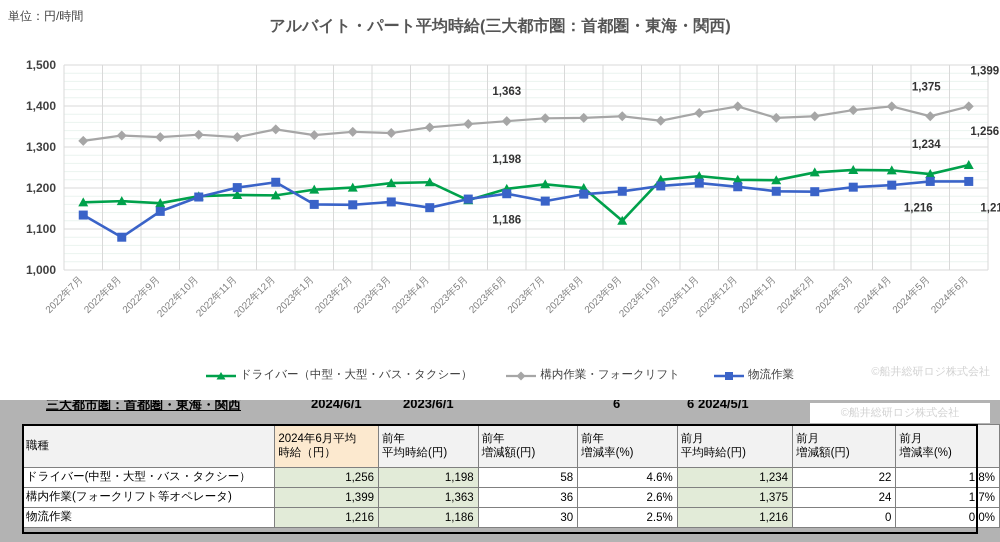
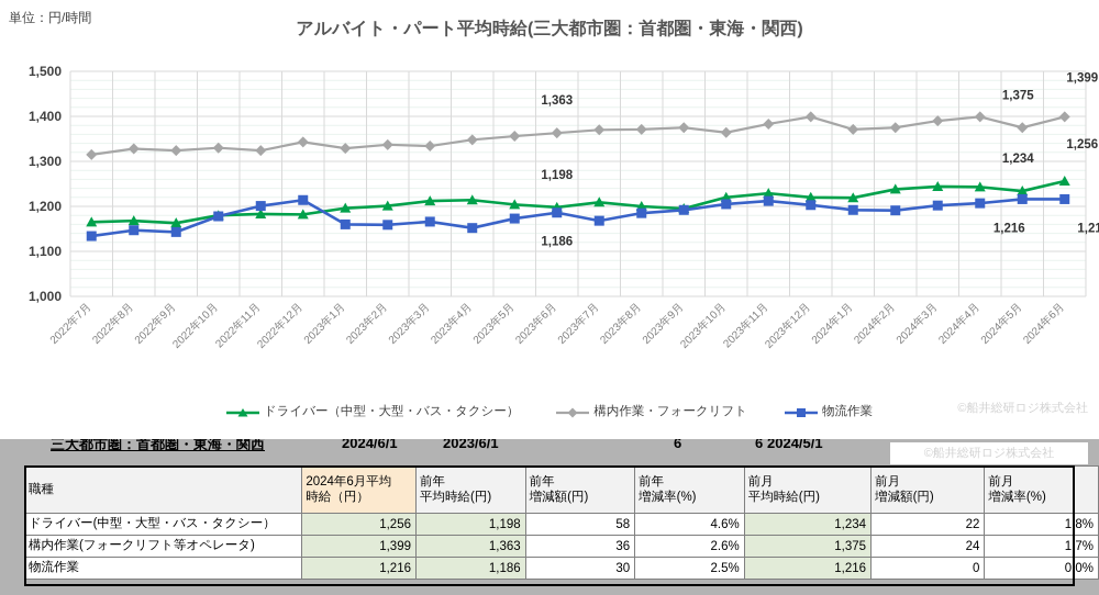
物流作業/2022年8月: 1080 -> 1150
ドライバー（中型・大型・バス・タクシー）/2023年5月: 1170 -> 1200
ドライバー（中型・大型・バス・タクシー）/2023年9月: 1120 -> 1200
